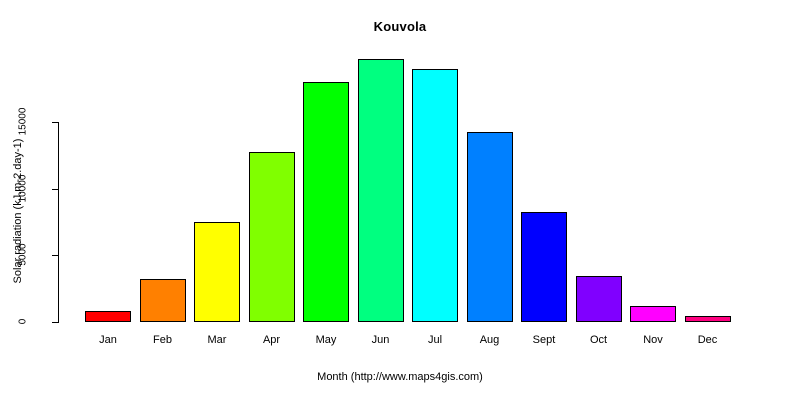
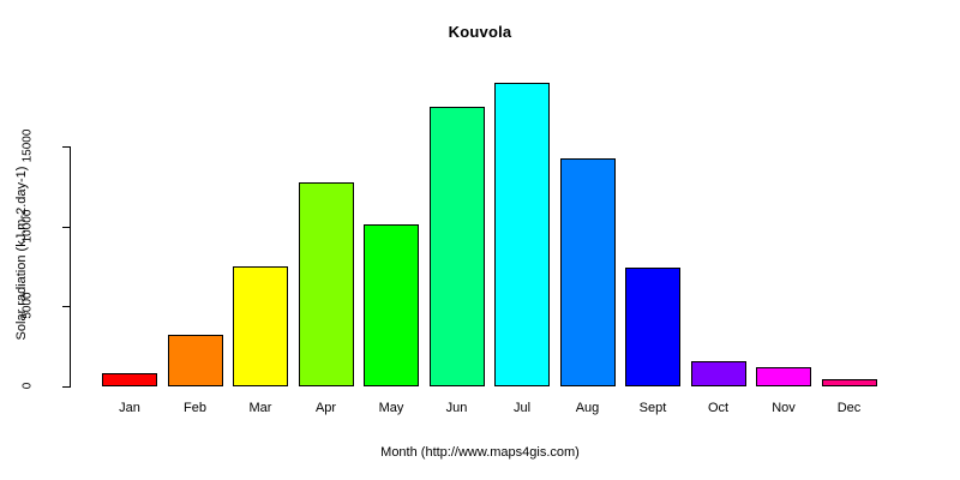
May: 18000 -> 10100
Jun: 19700 -> 17500
Sept: 8200 -> 7400
Oct: 3400 -> 1600
